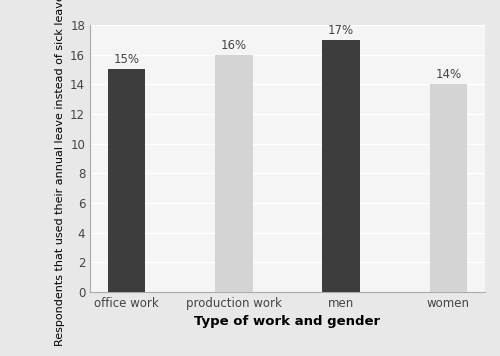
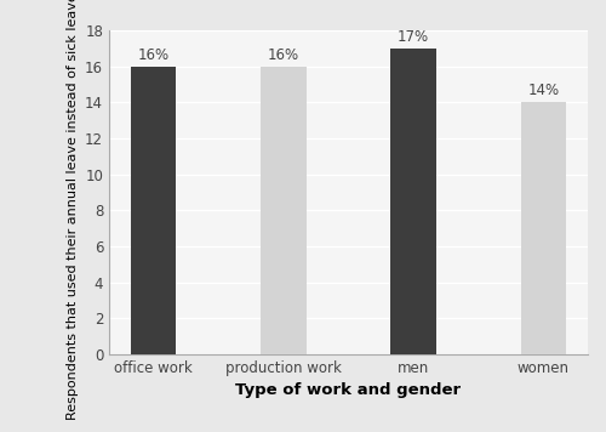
office work: 15% -> 16%
